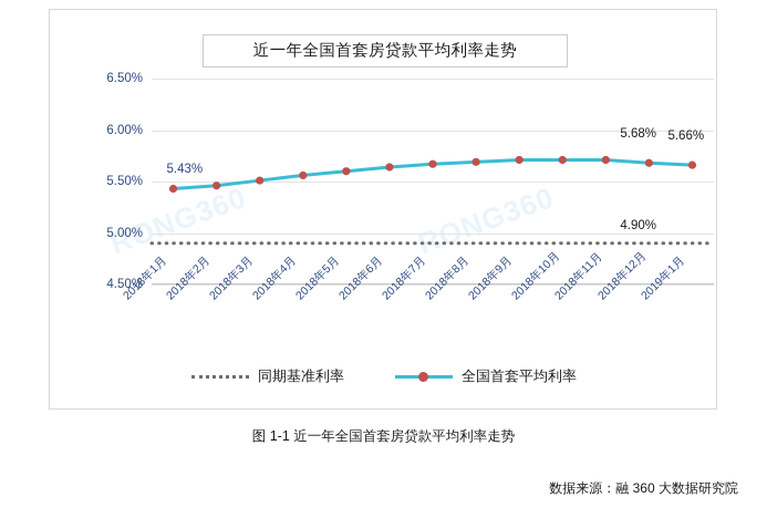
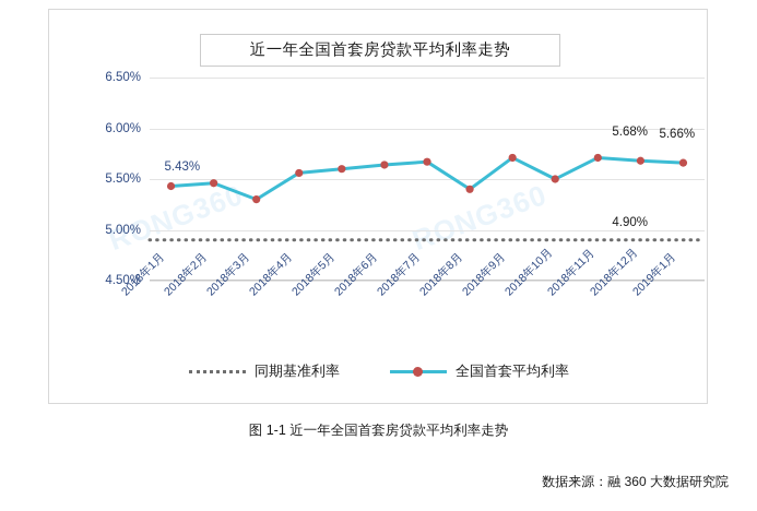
全国首套平均利率/2018年3月: 5.5% -> 5.3%
全国首套平均利率/2018年8月: 5.7% -> 5.4%
全国首套平均利率/2018年10月: 5.7% -> 5.5%
